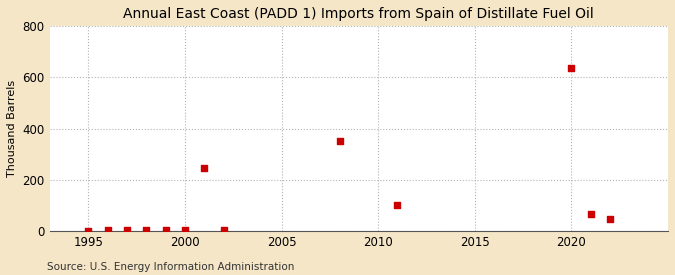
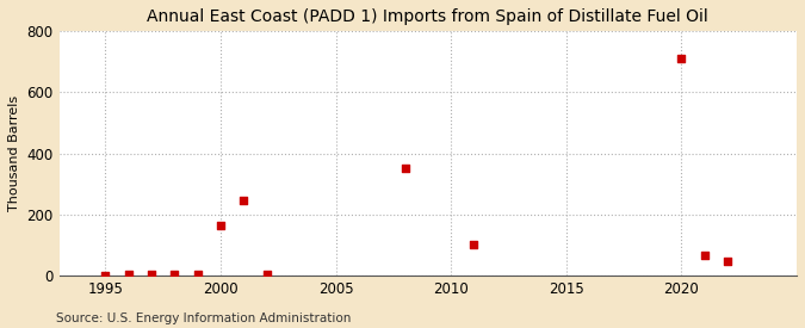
2000: 2 -> 165
2020: 638 -> 710
